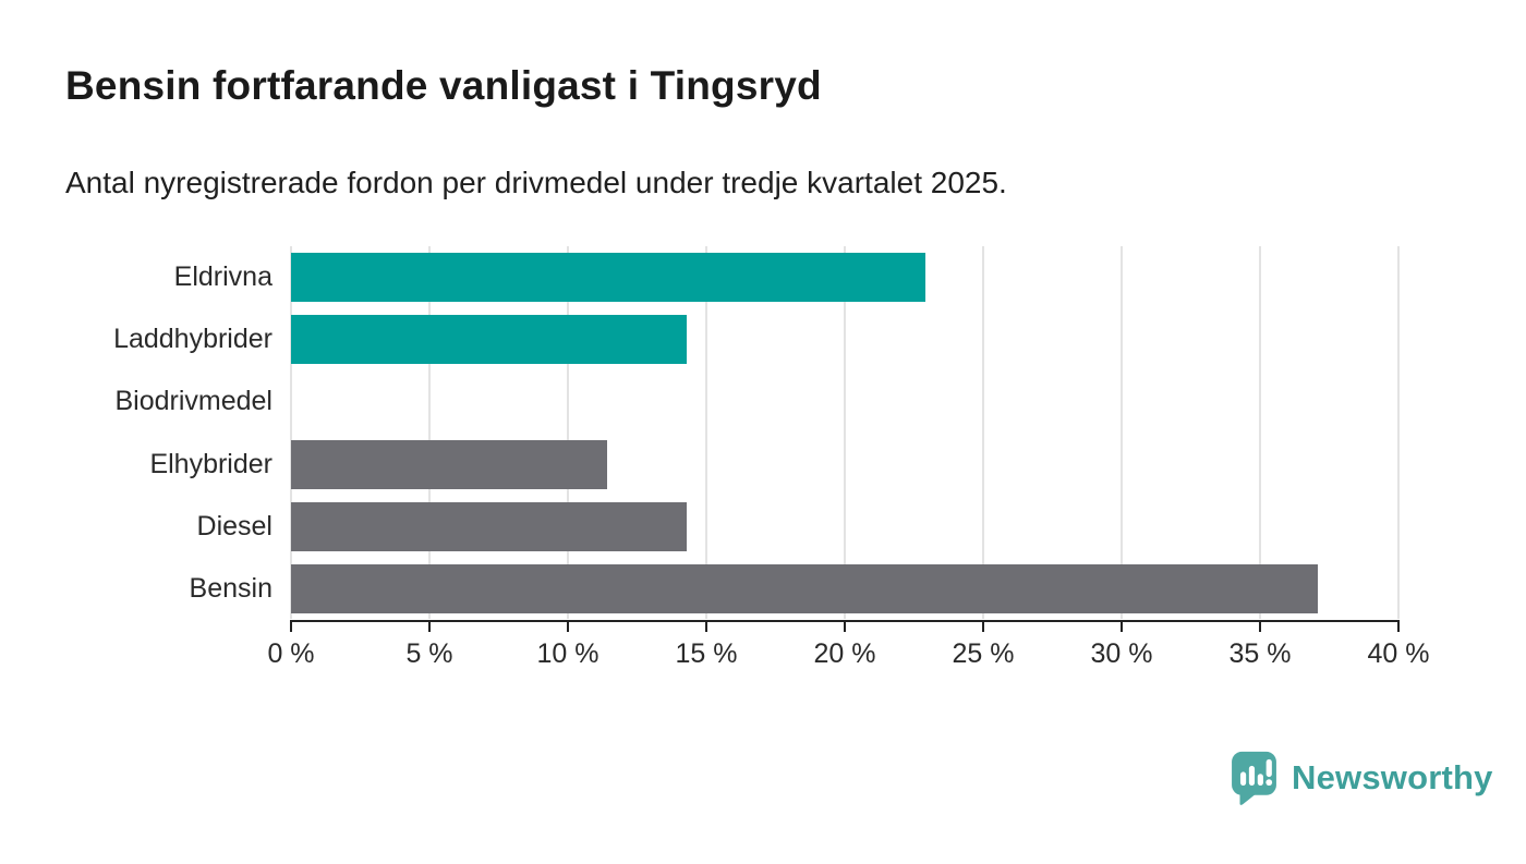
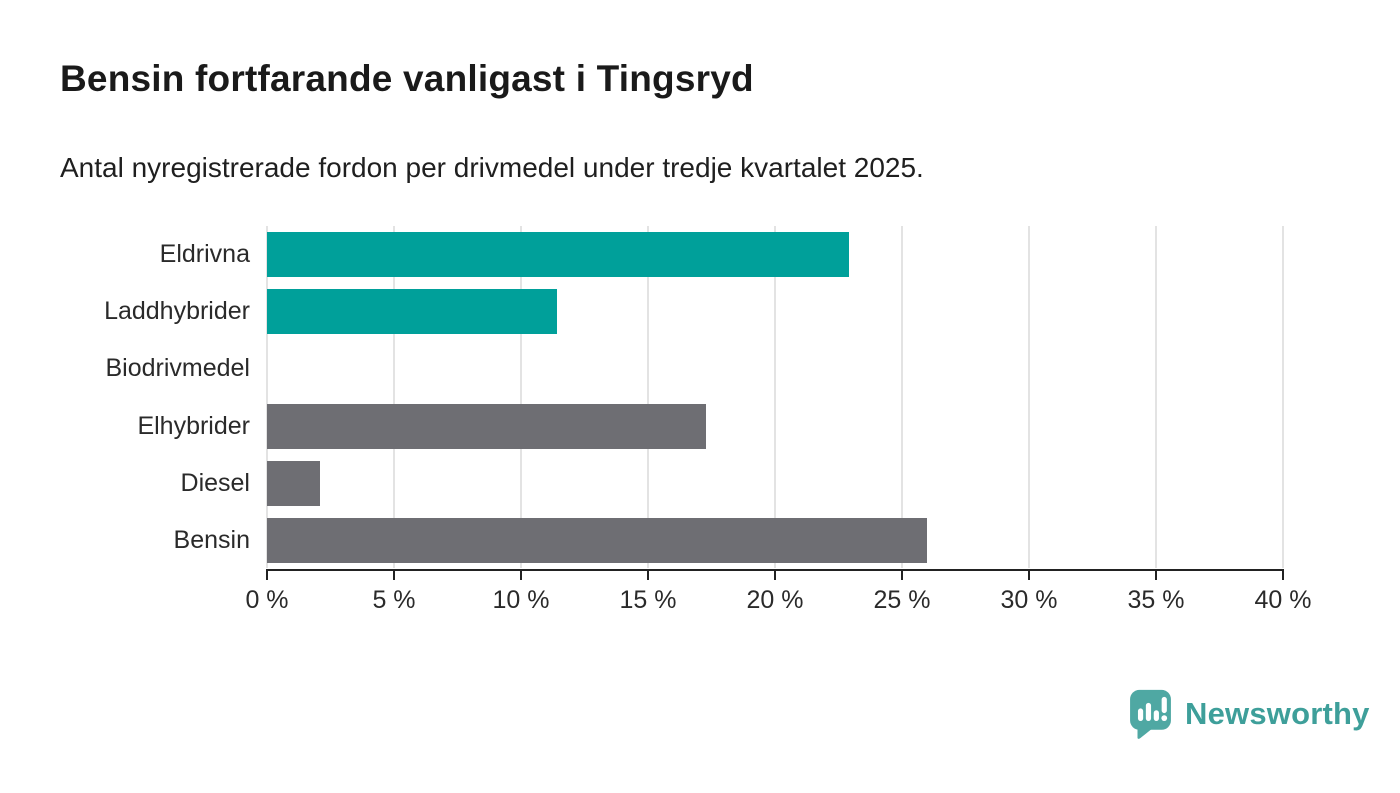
Laddhybrider: 14.3% -> 11.4%
Elhybrider: 11.4% -> 17.3%
Diesel: 14.3% -> 2.1%
Bensin: 37.1% -> 26.0%
